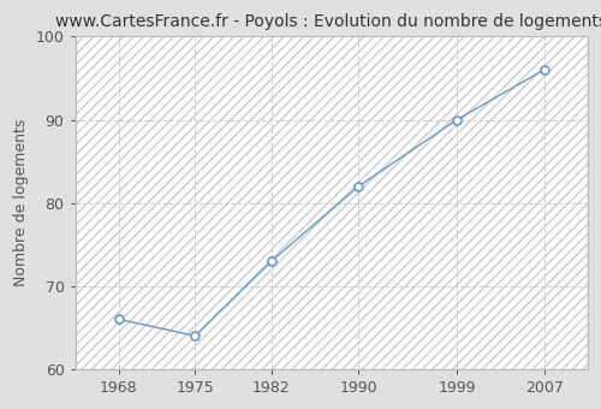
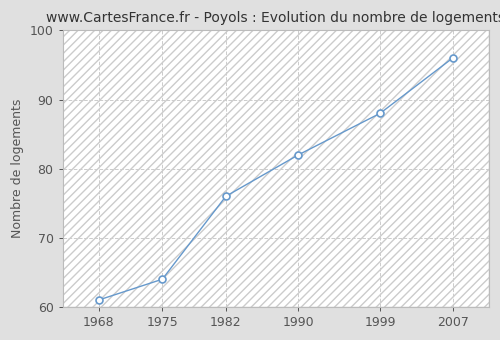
1968: 66 -> 61
1982: 73 -> 76
1999: 90 -> 88
